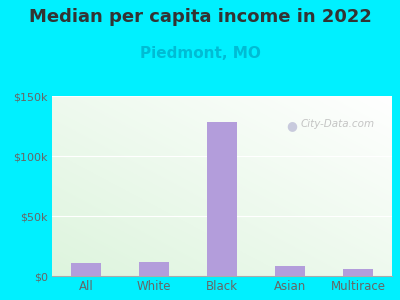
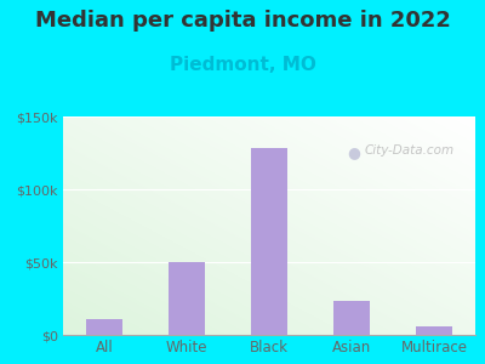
White: $12k -> $50k
Asian: $8k -> $23k
